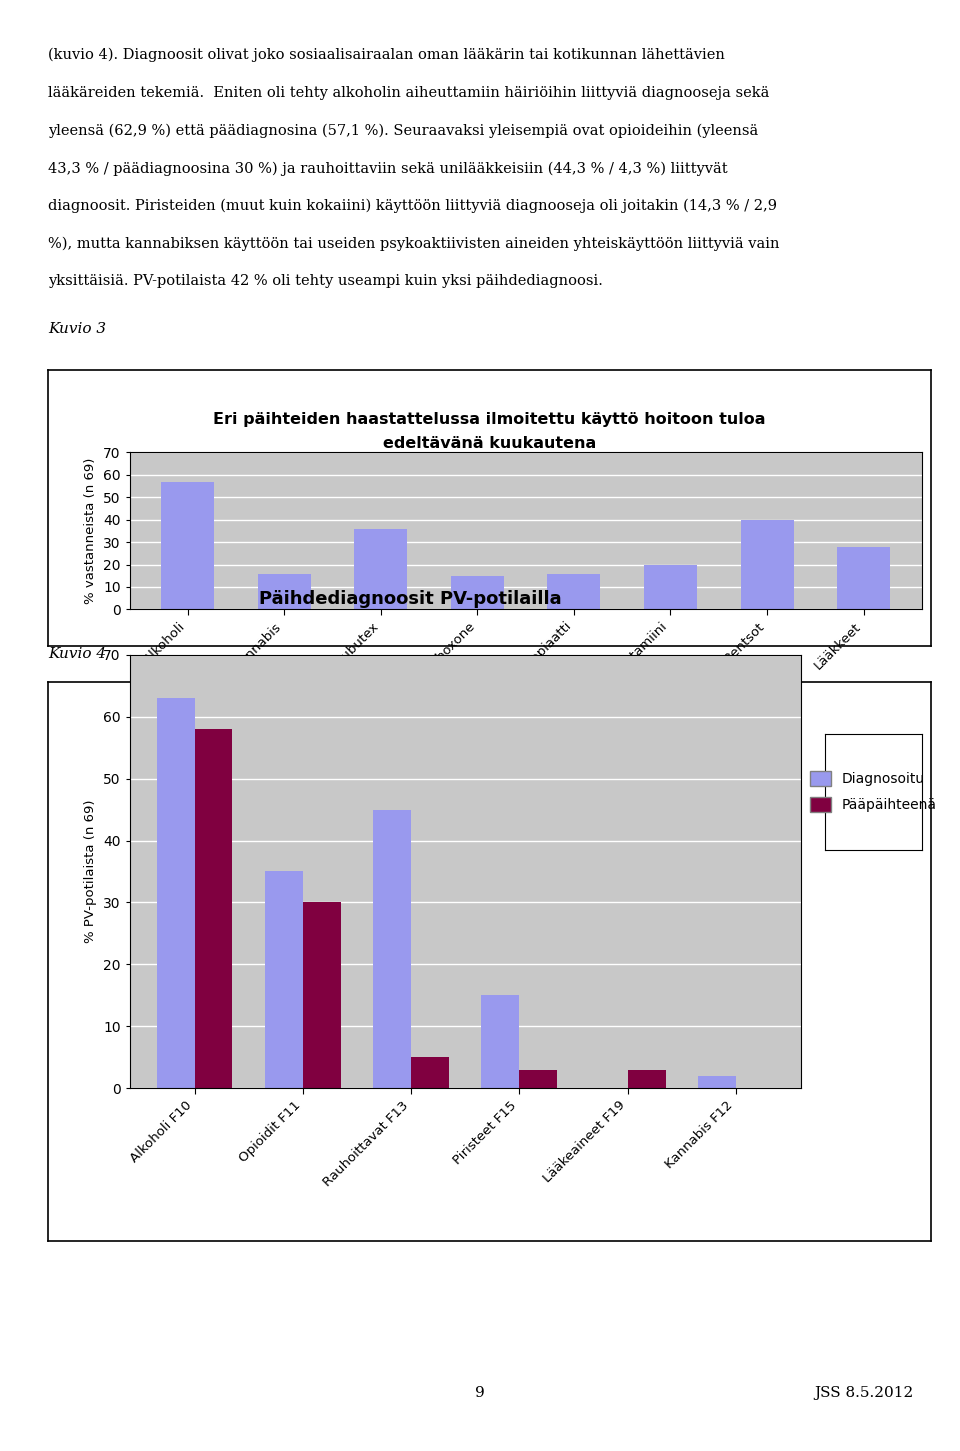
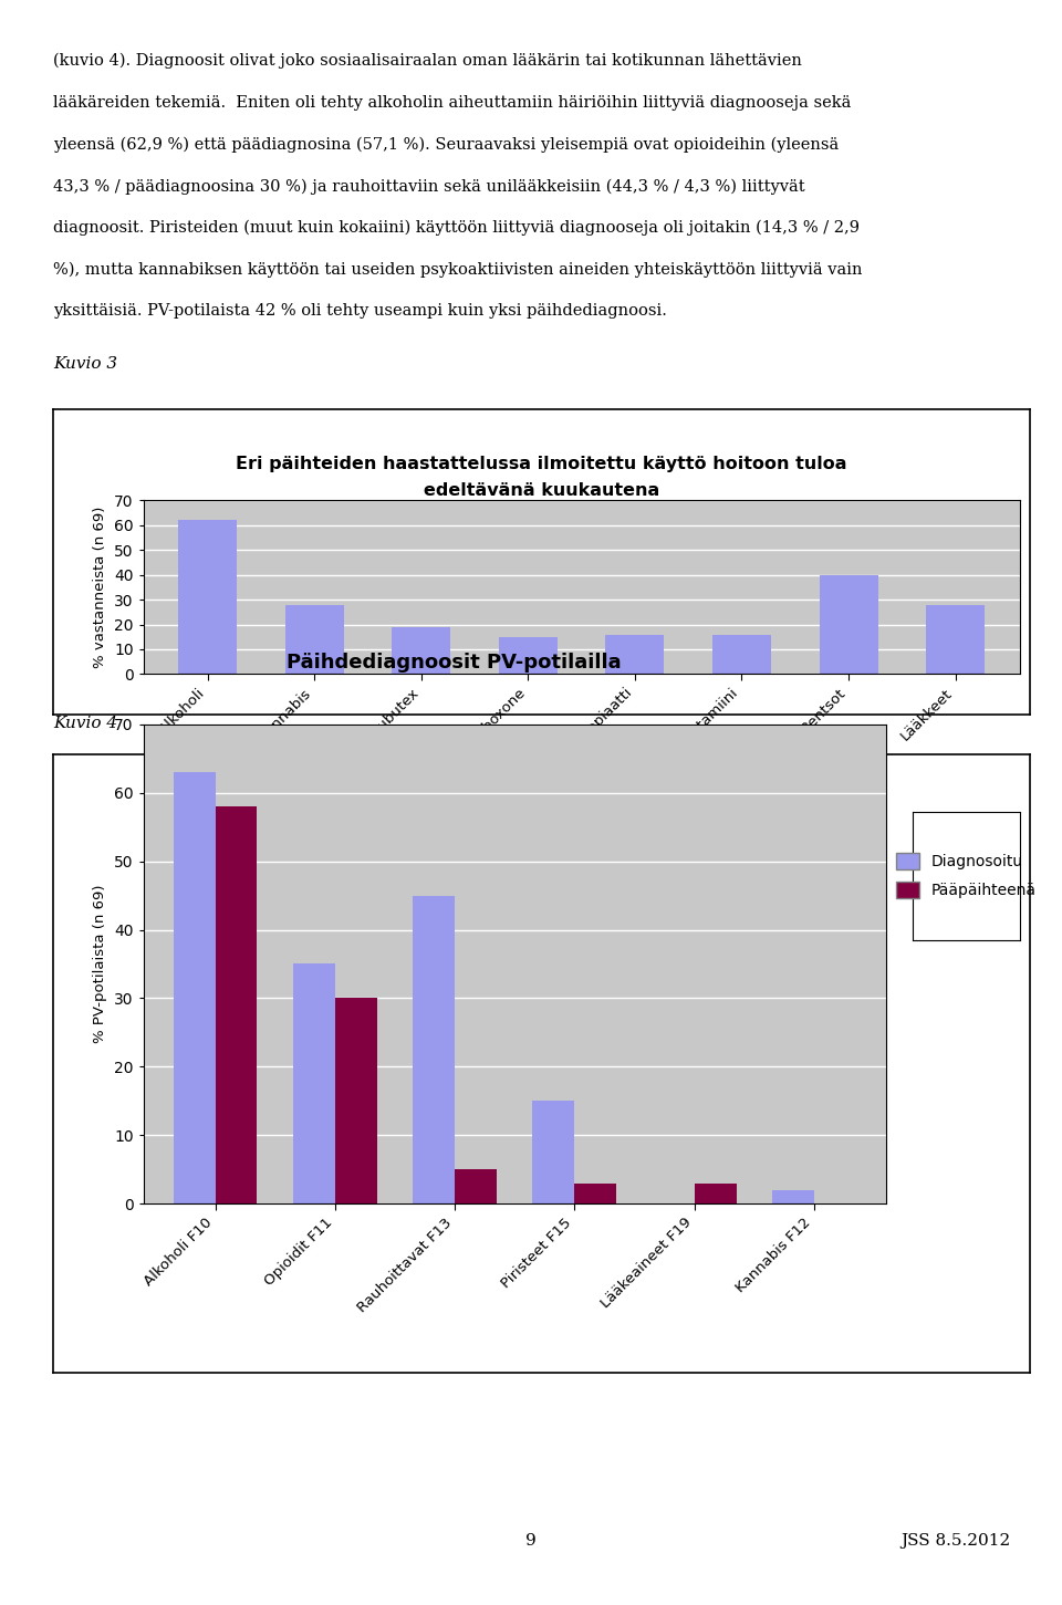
Alkoholi: 57 -> 62
Kannabis: 16 -> 28
Subutex: 36 -> 19
Amfetamiini: 20 -> 16
